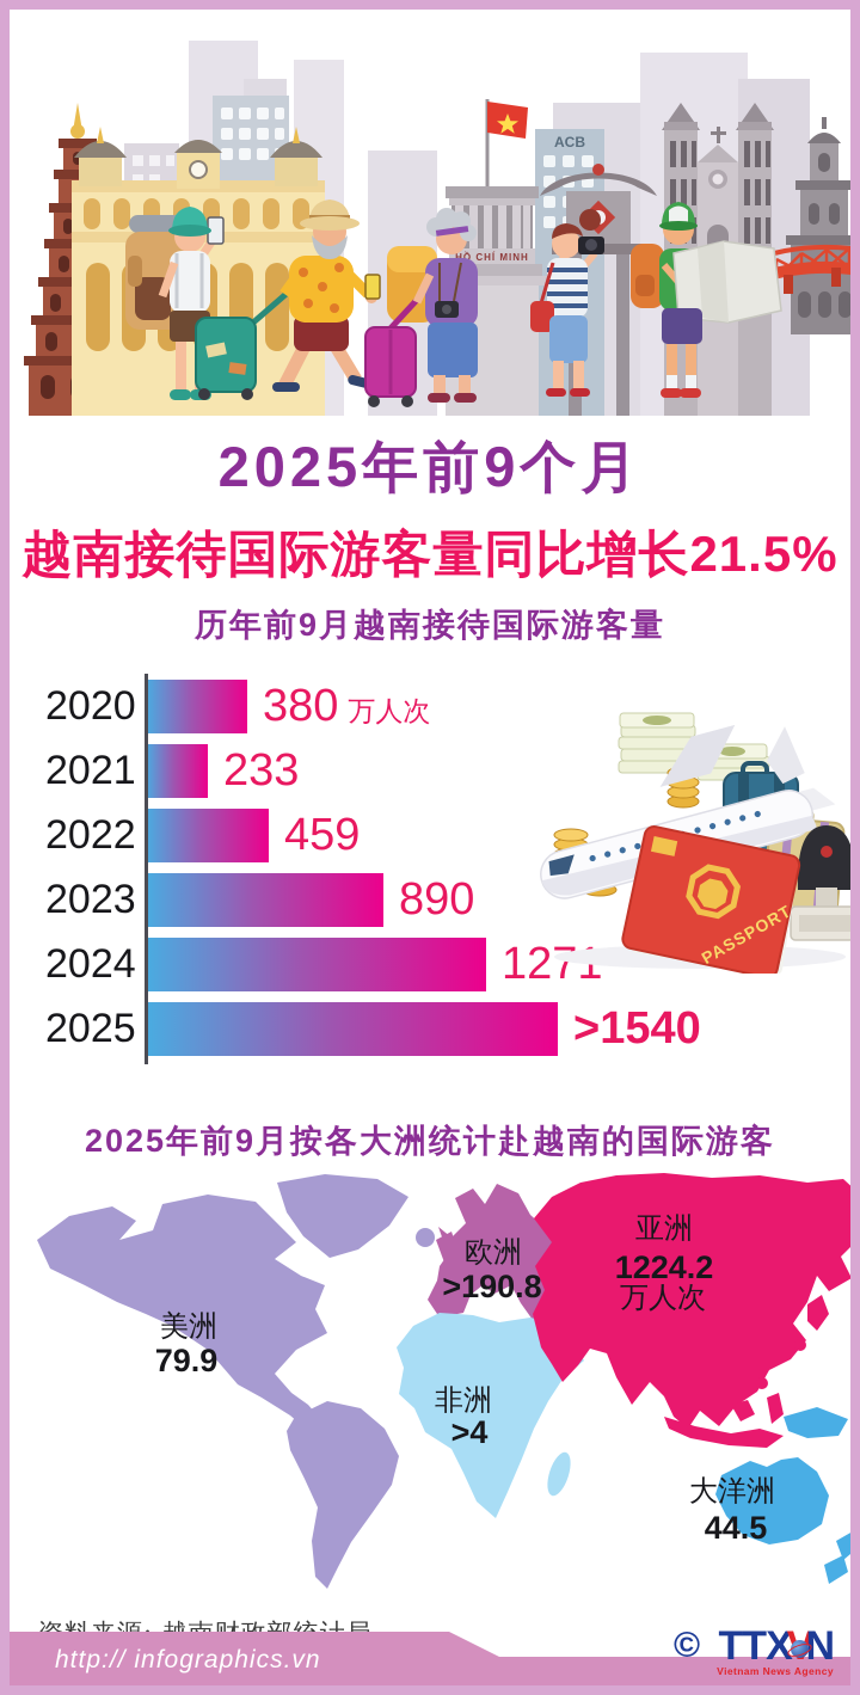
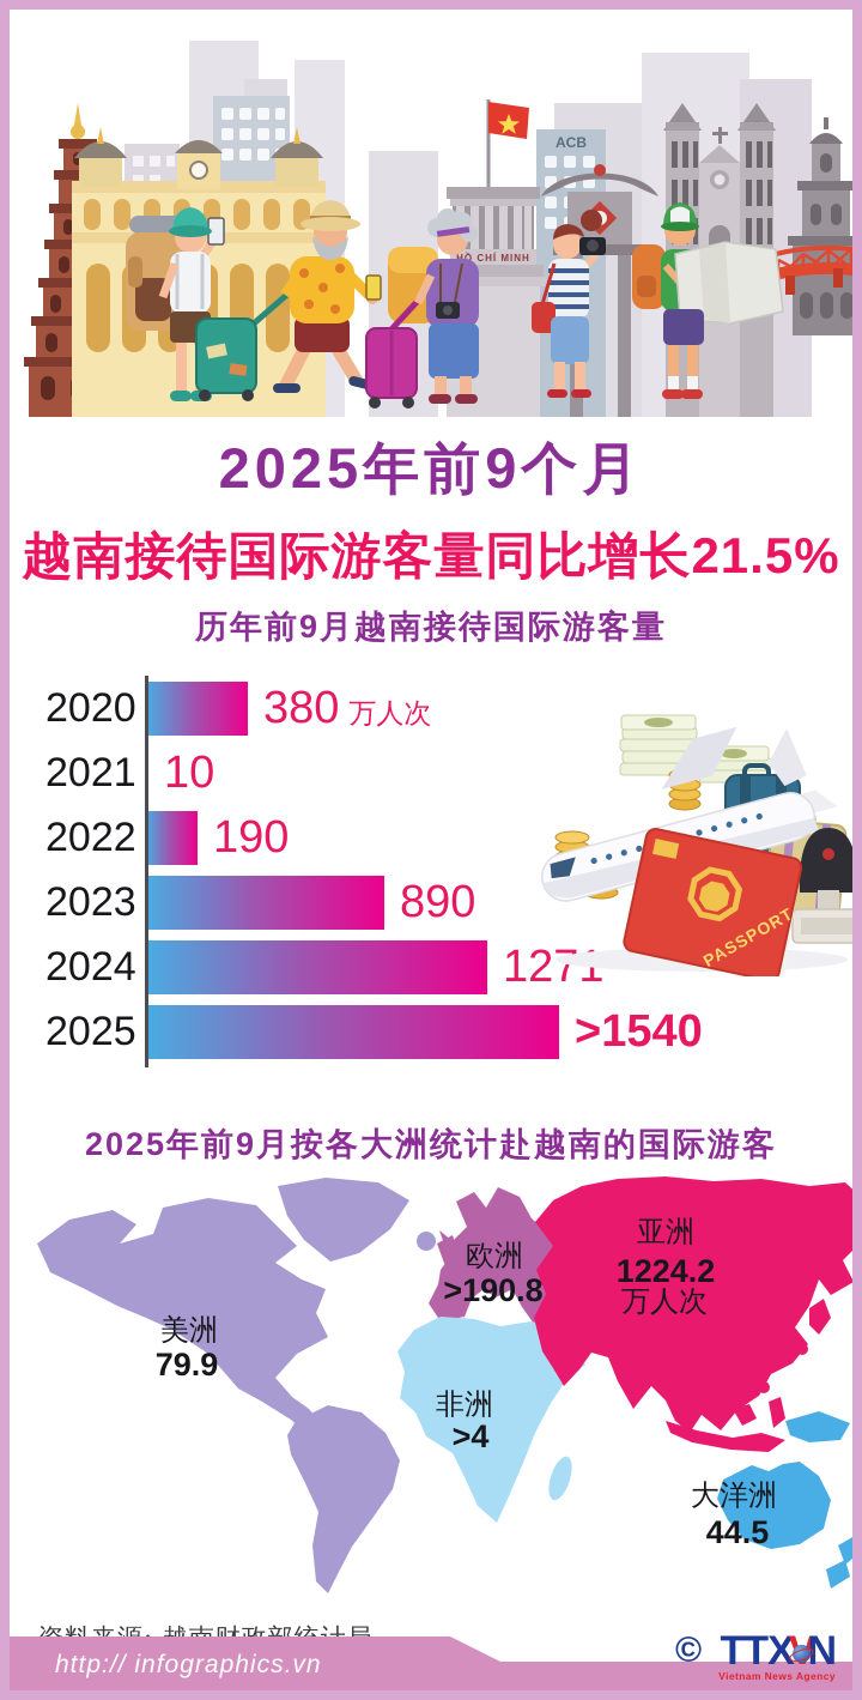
历年前9月越南接待国际游客量/2021: 233 -> 10
历年前9月越南接待国际游客量/2022: 459 -> 190
